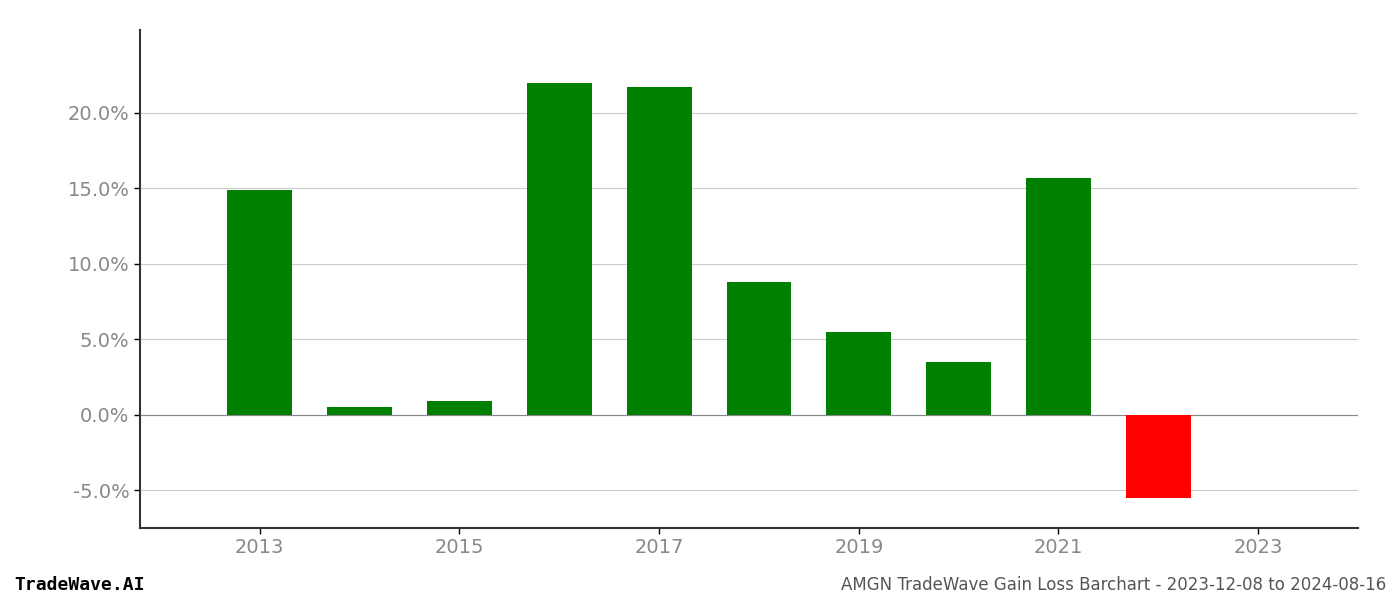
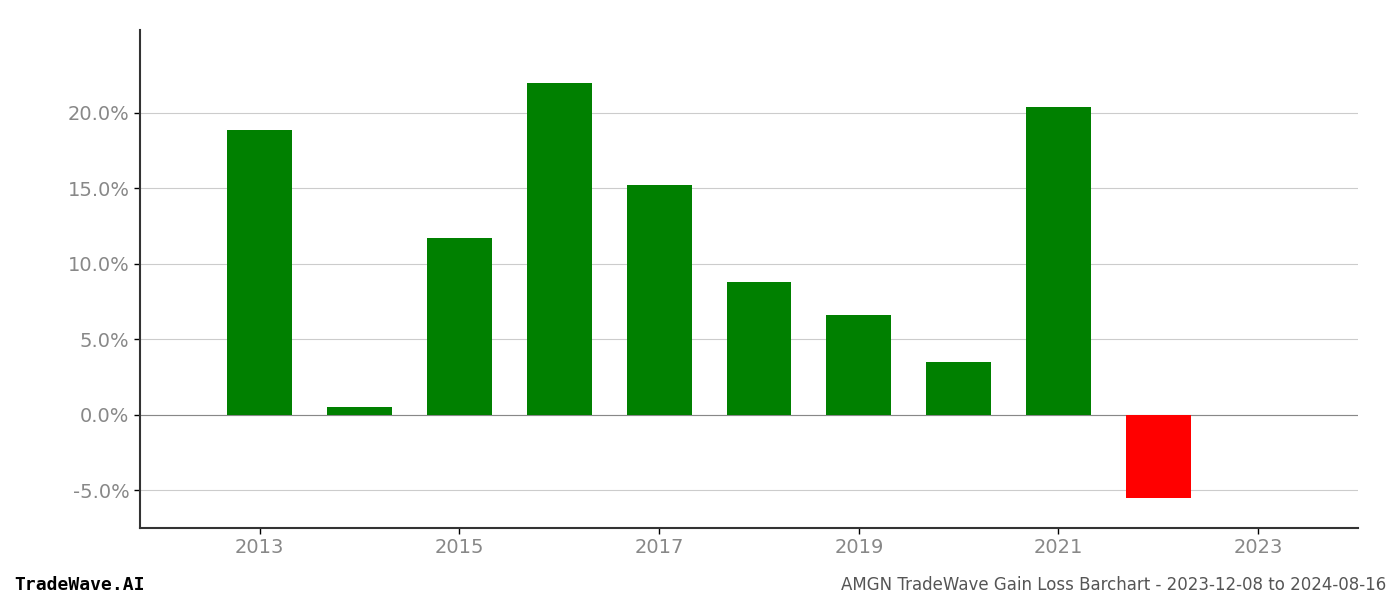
2013: 14.9% -> 18.9%
2015: 0.9% -> 11.7%
2017: 21.7% -> 15.2%
2019: 5.5% -> 6.6%
2021: 15.7% -> 20.4%
